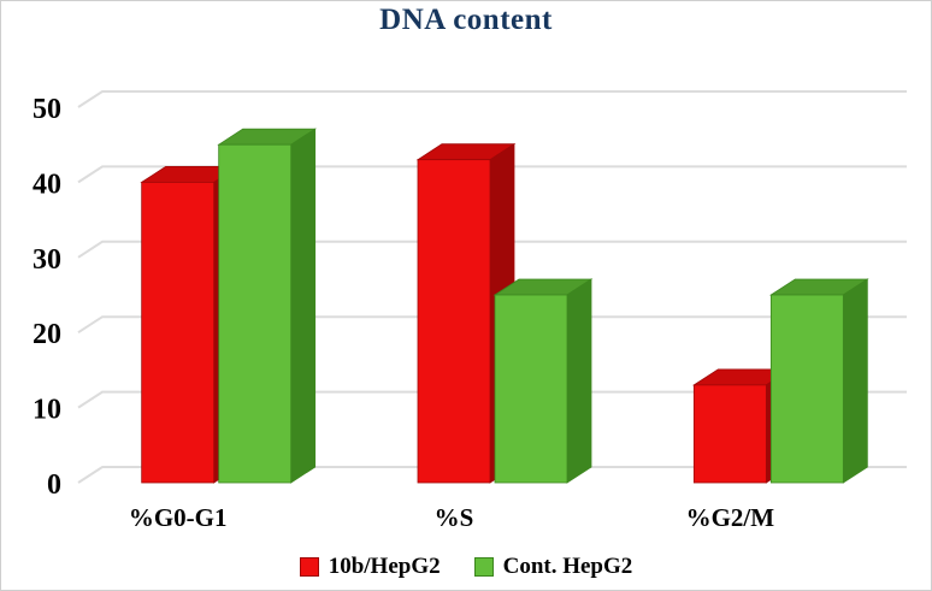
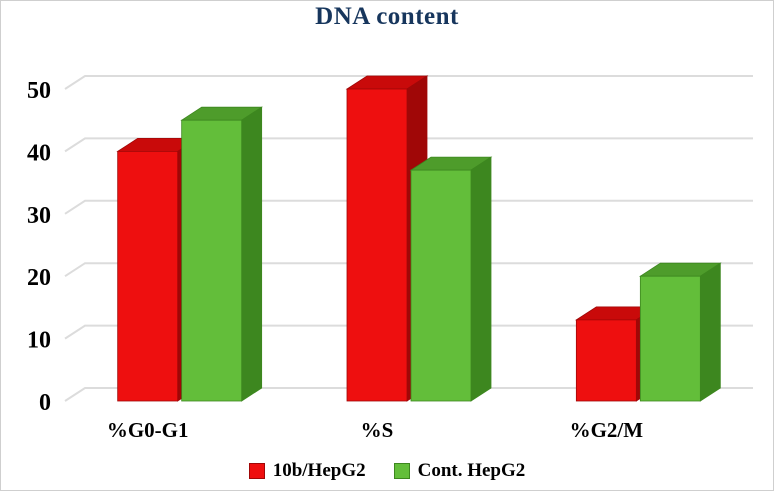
10b/HepG2/%S: 43 -> 50
Cont. HepG2/%S: 25 -> 37
Cont. HepG2/%G2/M: 25 -> 20
